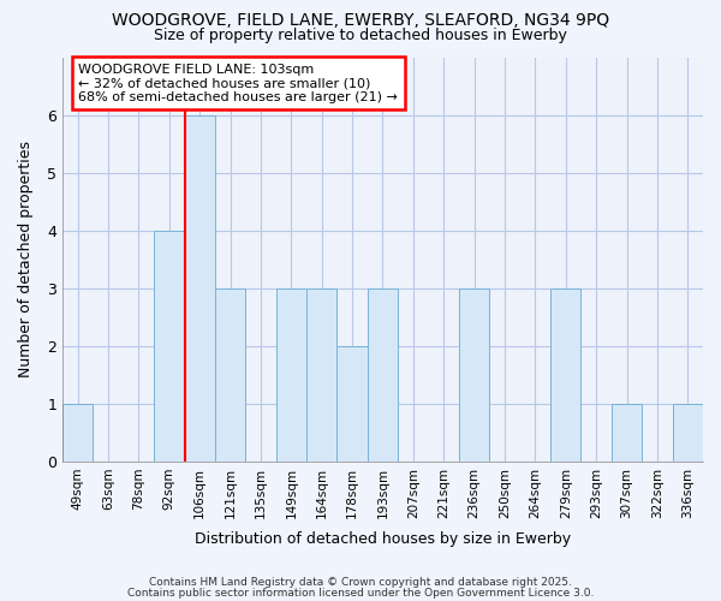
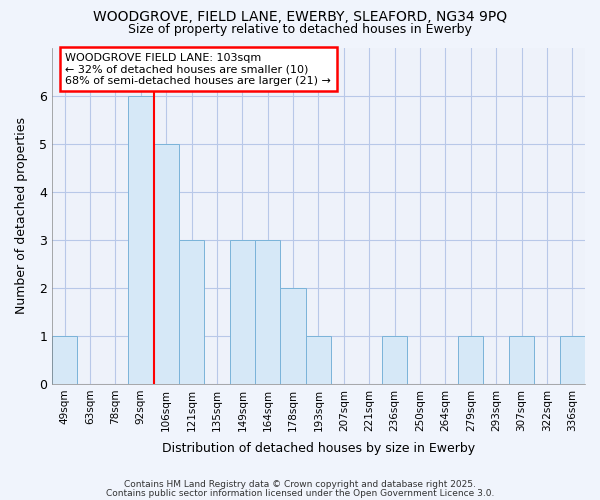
92sqm: 4 -> 6
106sqm: 6 -> 5
193sqm: 3 -> 1
236sqm: 3 -> 1
279sqm: 3 -> 1
